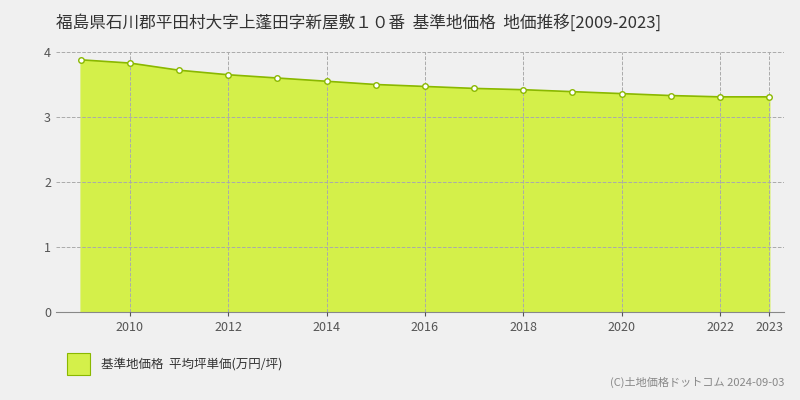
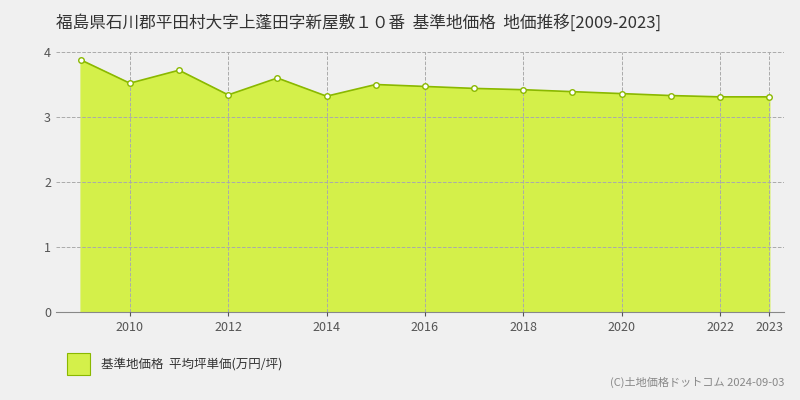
2010: 3.83 -> 3.52
2012: 3.65 -> 3.34
2014: 3.55 -> 3.32
